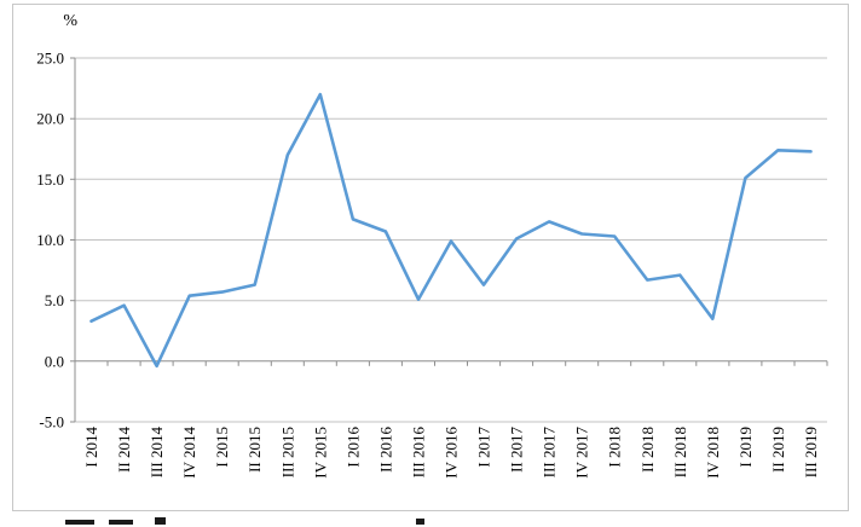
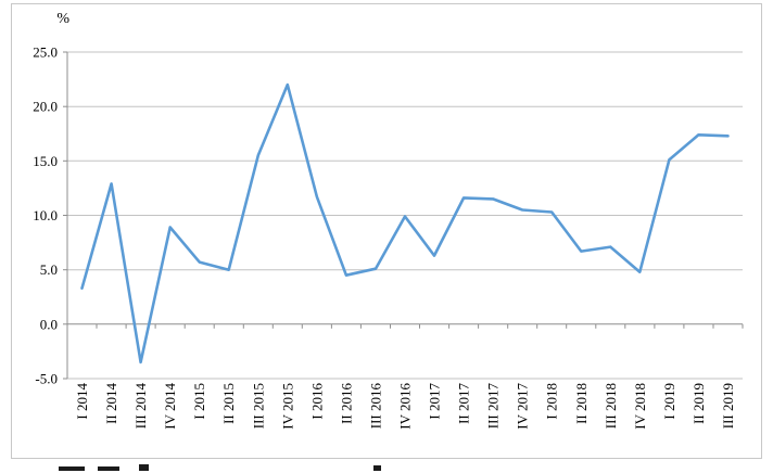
II 2014: 4.6 -> 12.9
III 2014: -0.4 -> -3.5
IV 2014: 5.4 -> 8.9
II 2015: 6.3 -> 5.0
III 2015: 17.0 -> 15.5
II 2016: 10.7 -> 4.5
II 2017: 10.1 -> 11.6
IV 2018: 3.5 -> 4.8
